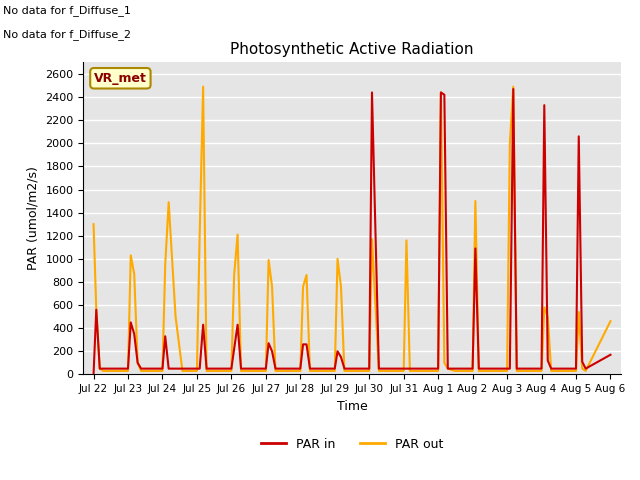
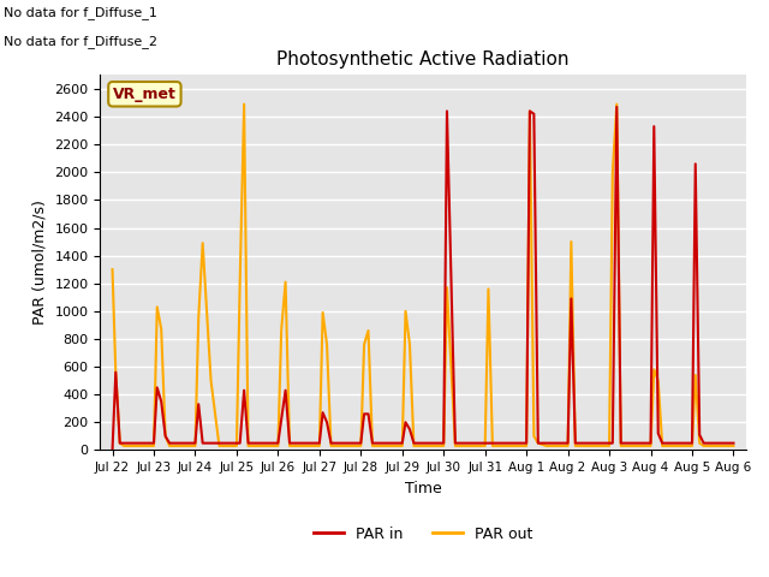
PAR out/Aug 6: 460 -> 30
PAR in/Aug 6: 170 -> 50
